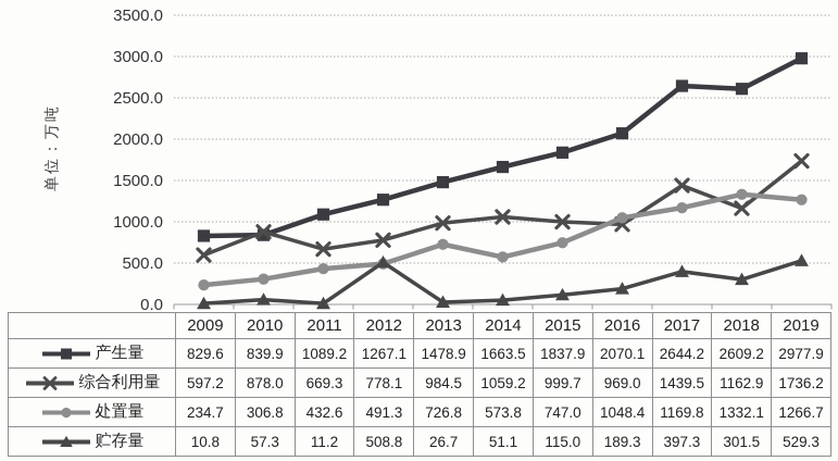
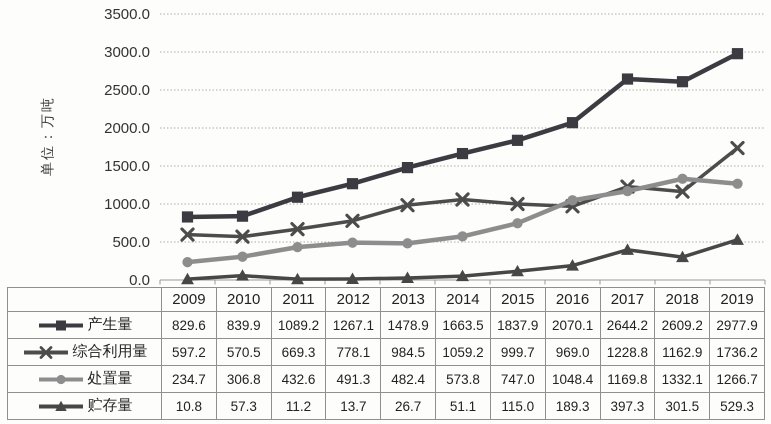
综合利用量/2010: 878.0 -> 570.5
贮存量/2012: 508.8 -> 13.7
处置量/2013: 726.8 -> 482.4
综合利用量/2017: 1439.5 -> 1228.8
